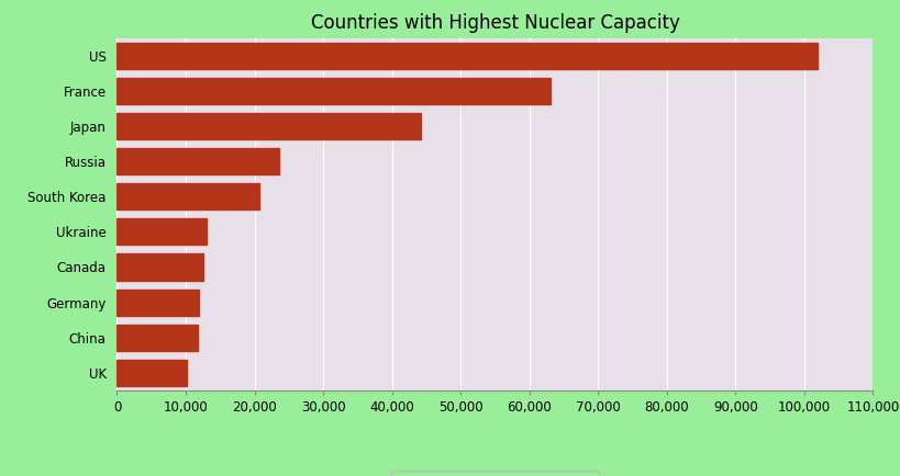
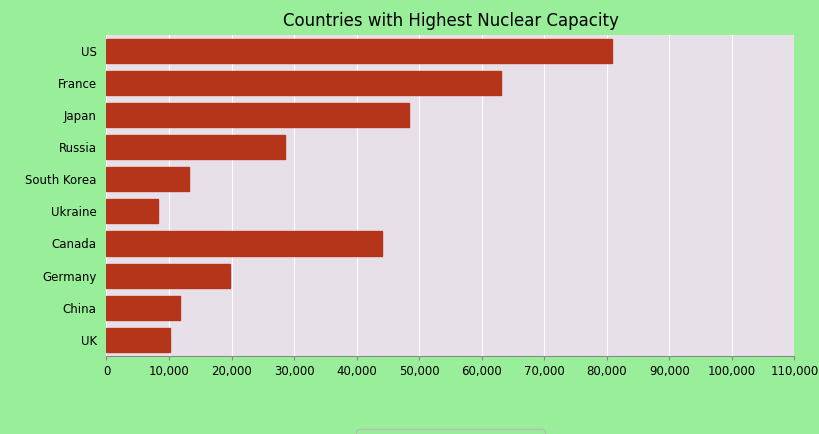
US: 102,000 -> 80,800
Japan: 44,200 -> 48,400
Russia: 23,600 -> 28,600
South Korea: 20,700 -> 13,200
Ukraine: 13,100 -> 8,200
Canada: 12,600 -> 44,000
Germany: 12,000 -> 19,800
